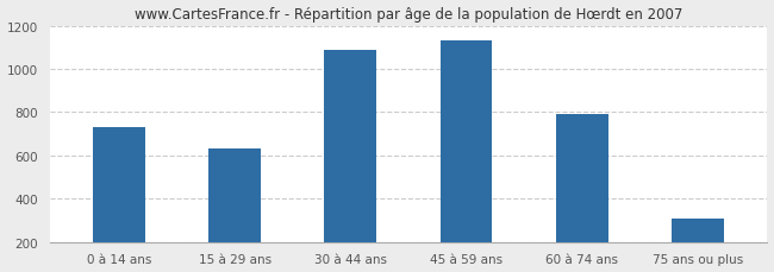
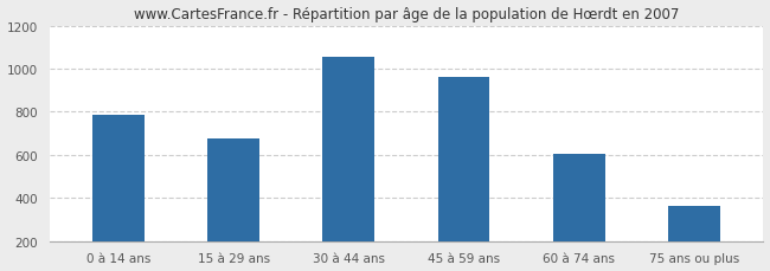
0 à 14 ans: 730 -> 780
15 à 29 ans: 630 -> 680
30 à 44 ans: 1090 -> 1060
45 à 59 ans: 1130 -> 960
60 à 74 ans: 790 -> 610
75 ans ou plus: 310 -> 360
